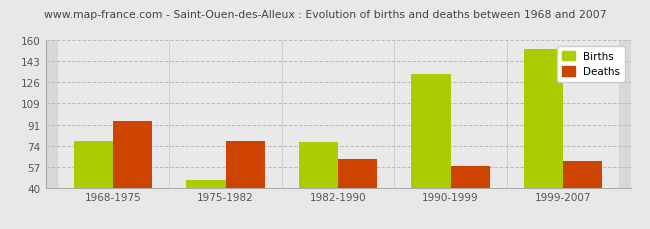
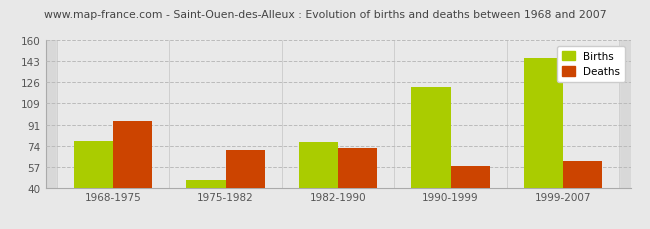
Deaths/1975-1982: 78 -> 71
Deaths/1982-1990: 63 -> 72
Births/1990-1999: 133 -> 122
Births/1999-2007: 153 -> 146
